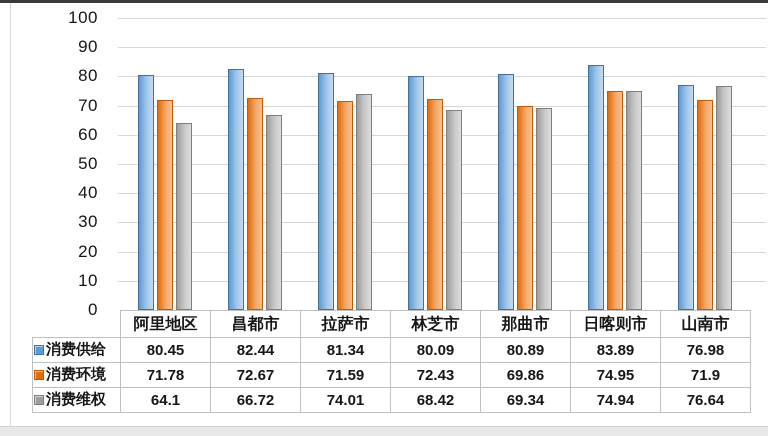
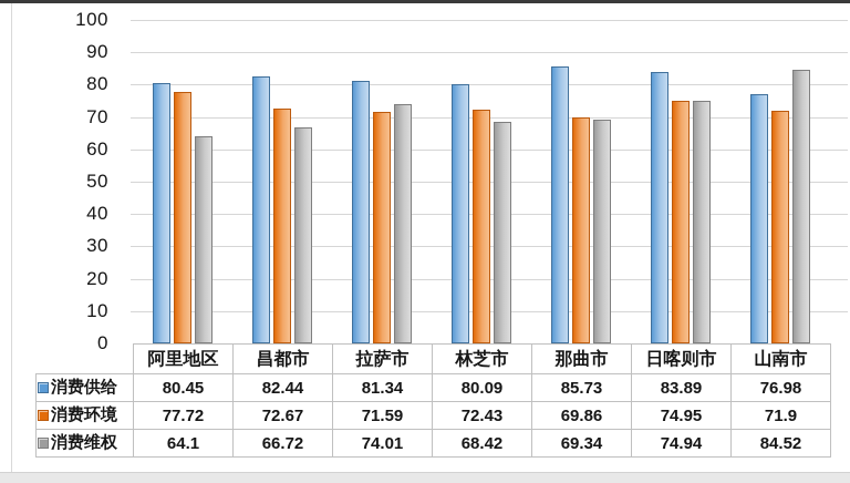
消费环境/阿里地区: 71.78 -> 77.72
消费供给/那曲市: 80.89 -> 85.73
消费维权/山南市: 76.64 -> 84.52
